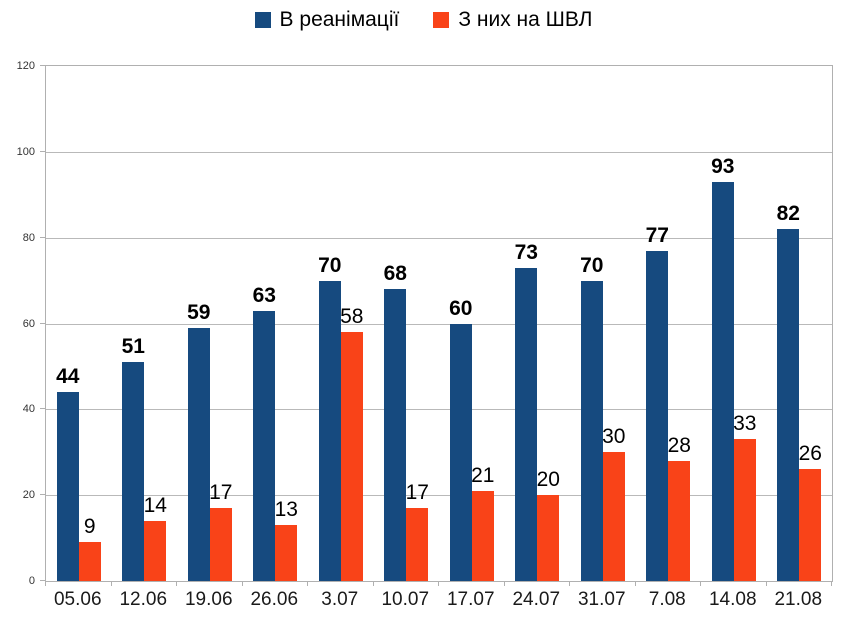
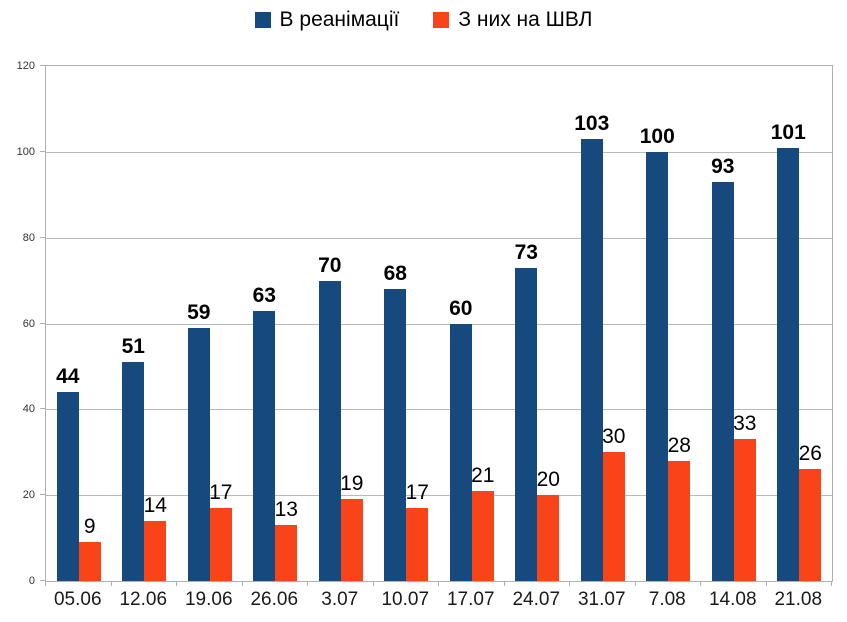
З них на ШВЛ/3.07: 58 -> 19
В реанімації/31.07: 70 -> 103
В реанімації/7.08: 77 -> 100
В реанімації/21.08: 82 -> 101
